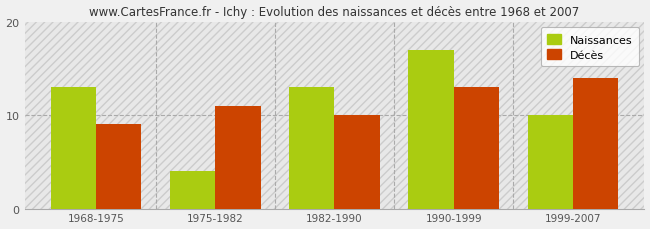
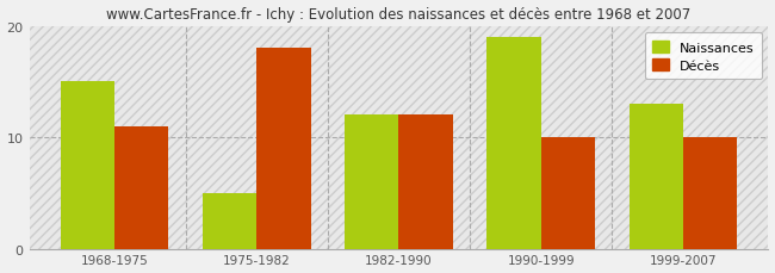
Naissances/1968-1975: 13 -> 15
Décès/1968-1975: 9 -> 11
Naissances/1975-1982: 4 -> 5
Décès/1975-1982: 11 -> 18
Naissances/1982-1990: 13 -> 12
Décès/1982-1990: 10 -> 12
Naissances/1990-1999: 17 -> 19
Décès/1990-1999: 13 -> 10
Naissances/1999-2007: 10 -> 13
Décès/1999-2007: 14 -> 10
